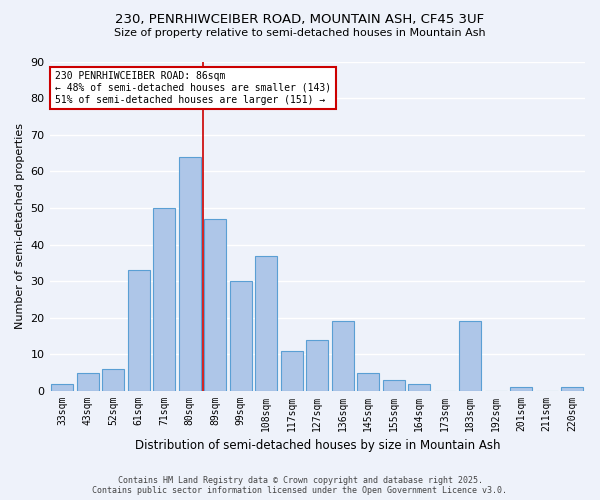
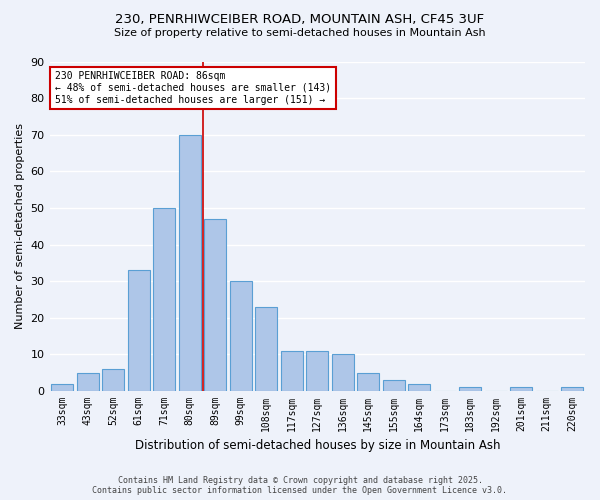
80sqm: 64 -> 70
108sqm: 37 -> 23
127sqm: 14 -> 11
136sqm: 19 -> 10
183sqm: 19 -> 1
